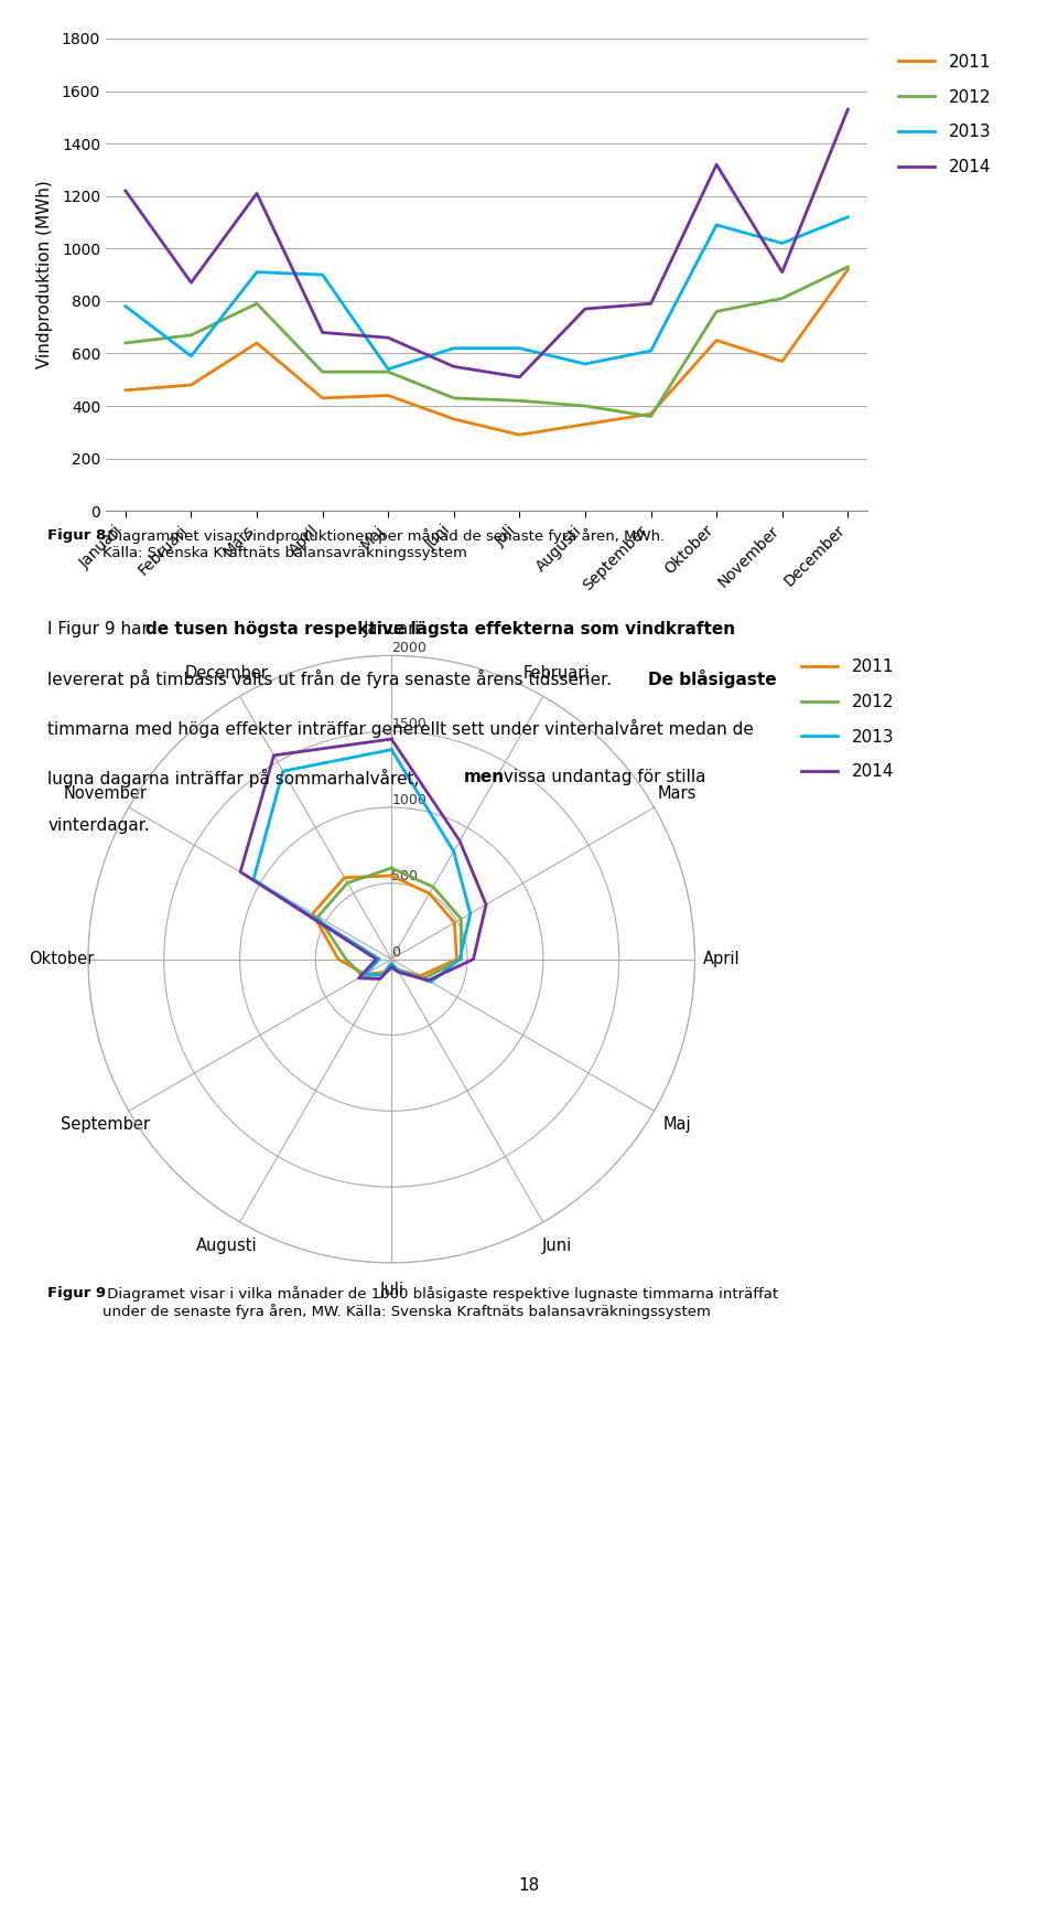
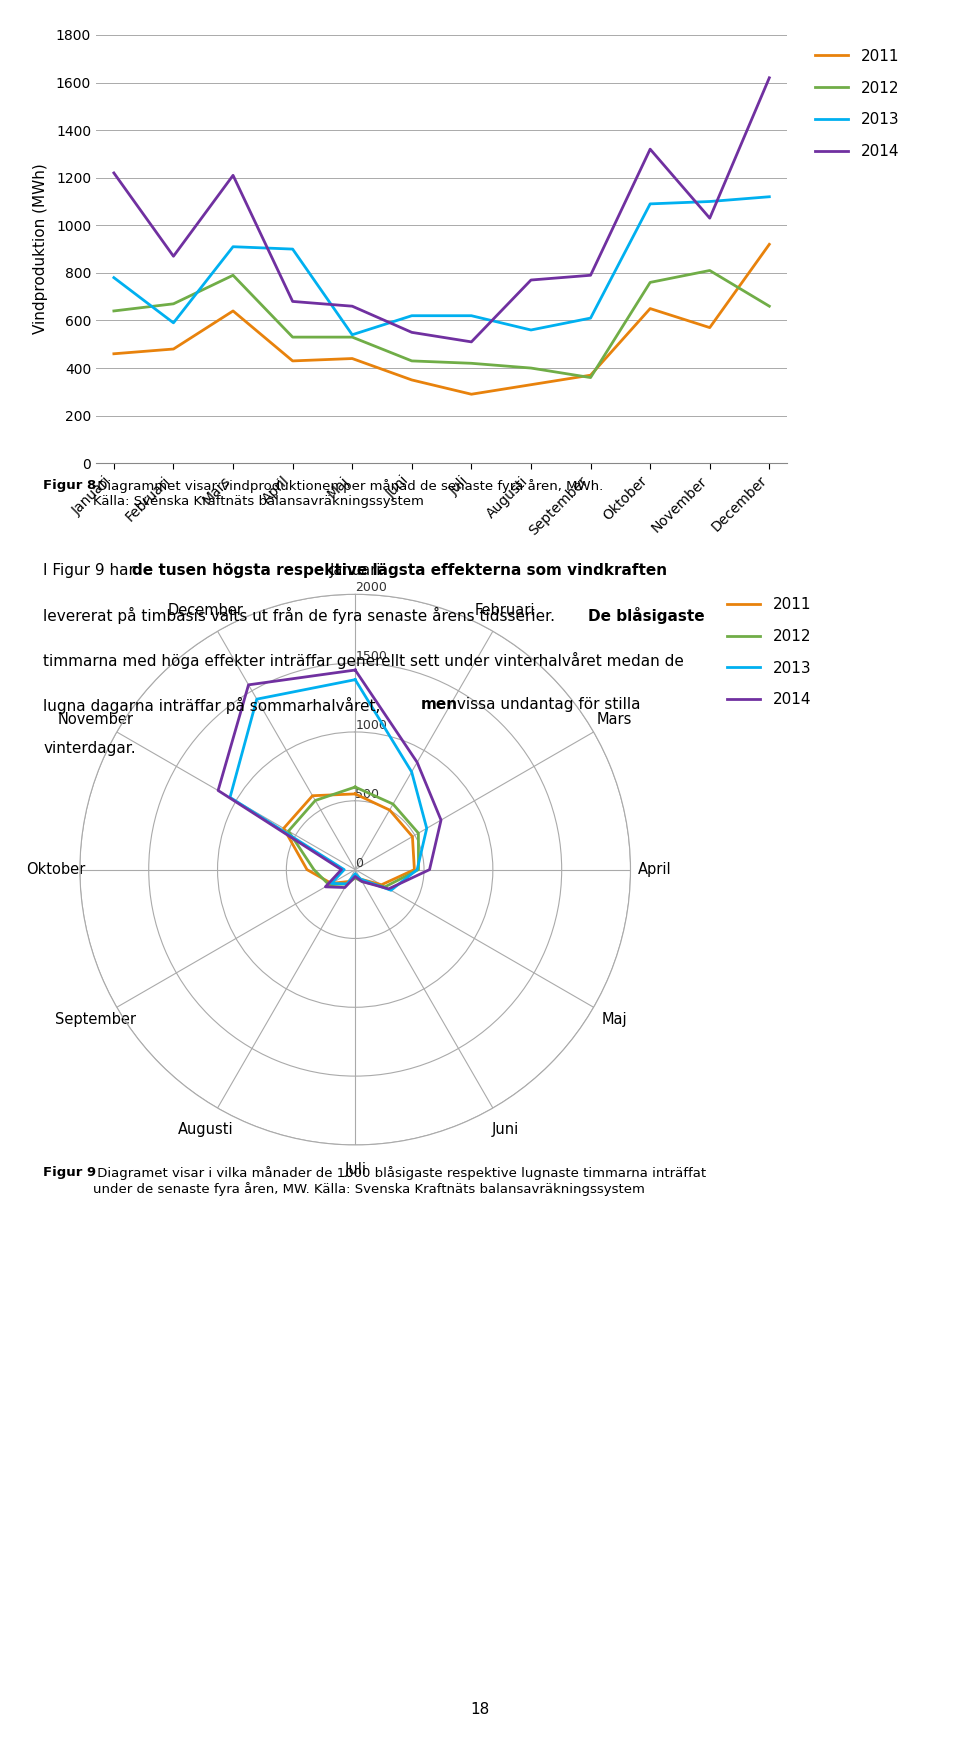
2013/November: 1020 -> 1100
2014/November: 910 -> 1030
2012/December: 930 -> 660
2014/December: 1530 -> 1620
